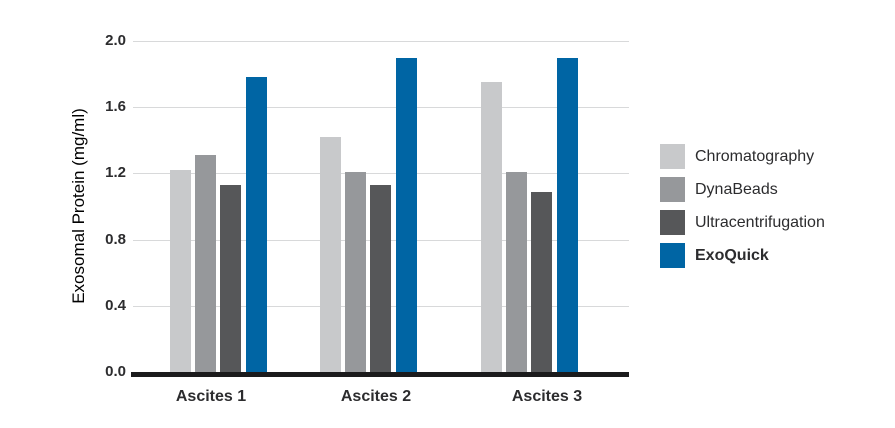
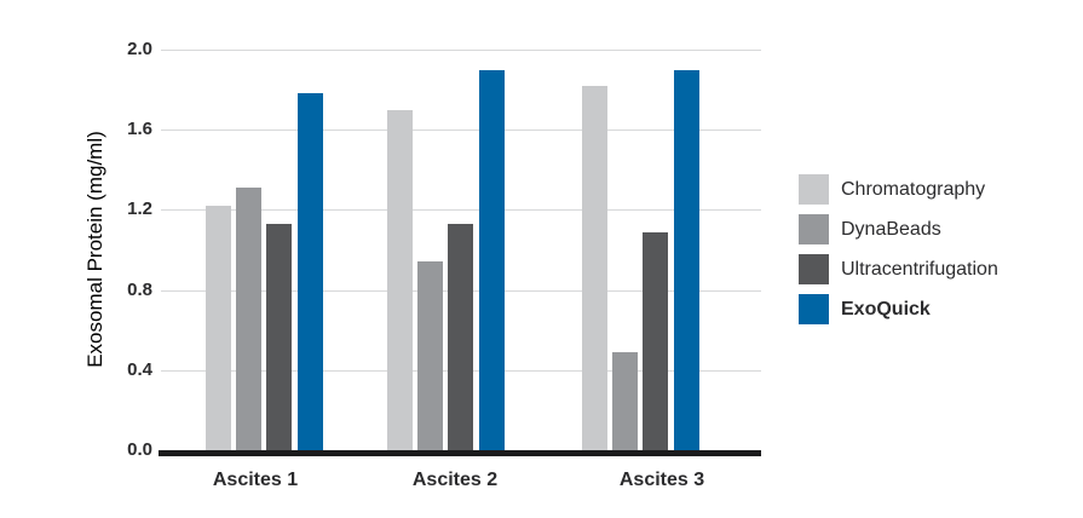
Chromatography/Ascites 2: 1.42 -> 1.70
DynaBeads/Ascites 2: 1.21 -> 0.94
Chromatography/Ascites 3: 1.75 -> 1.82
DynaBeads/Ascites 3: 1.21 -> 0.49
